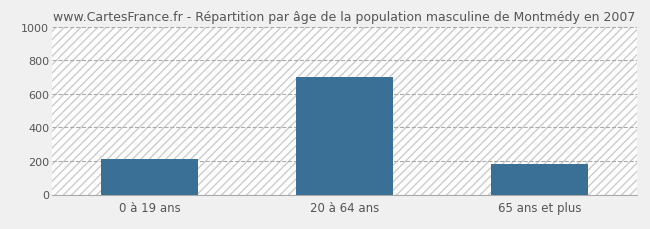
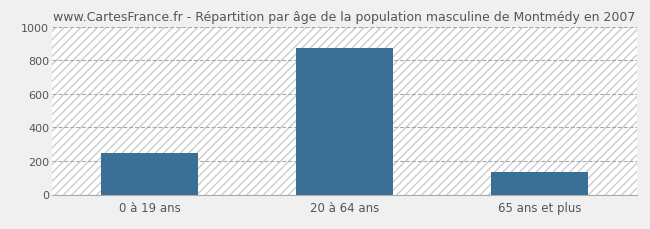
0 à 19 ans: 210 -> 240
20 à 64 ans: 700 -> 870
65 ans et plus: 180 -> 140
